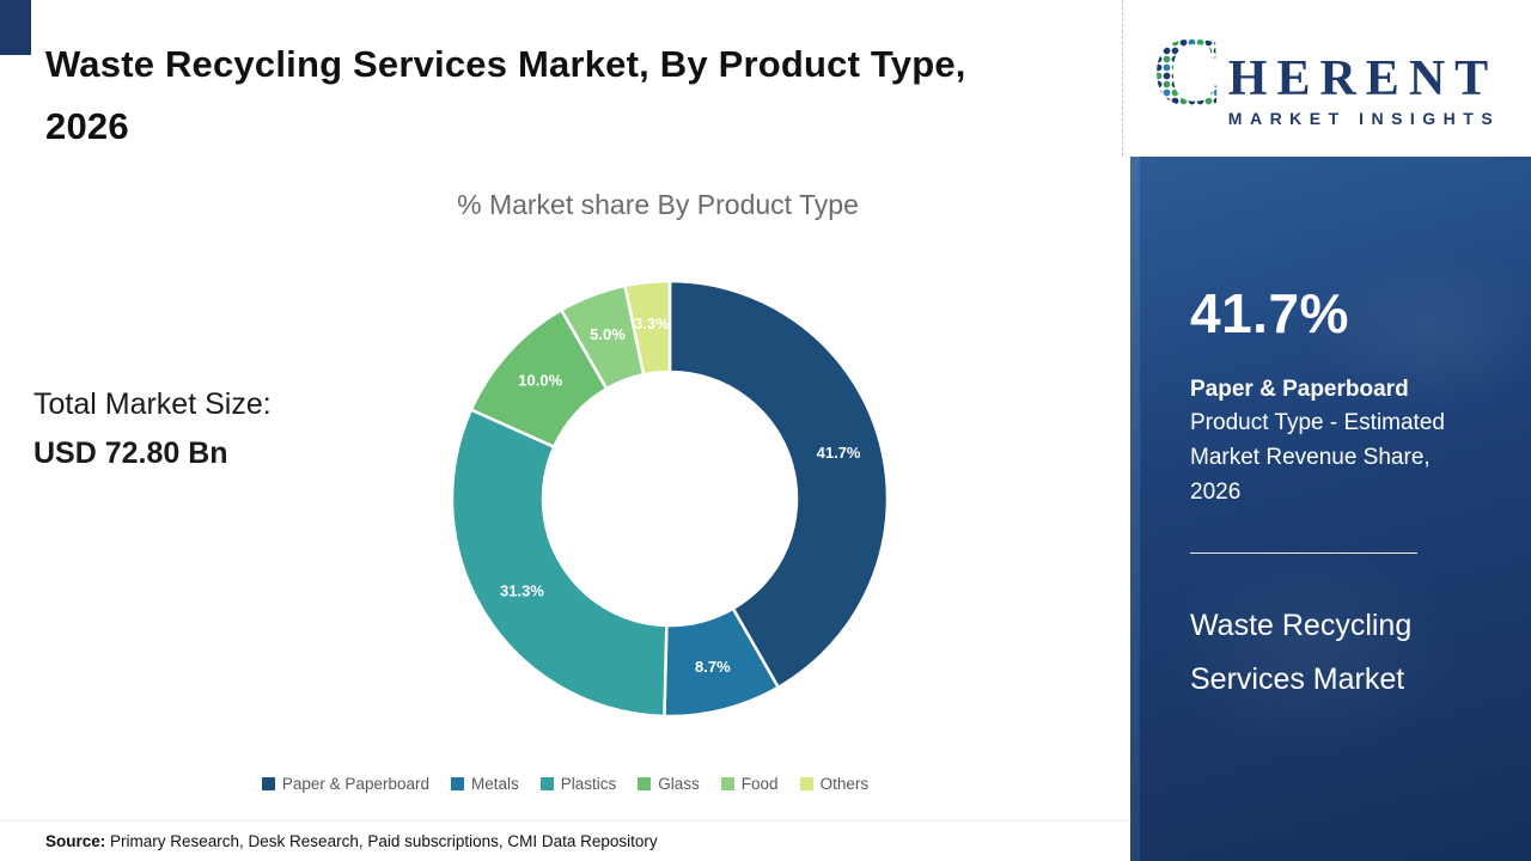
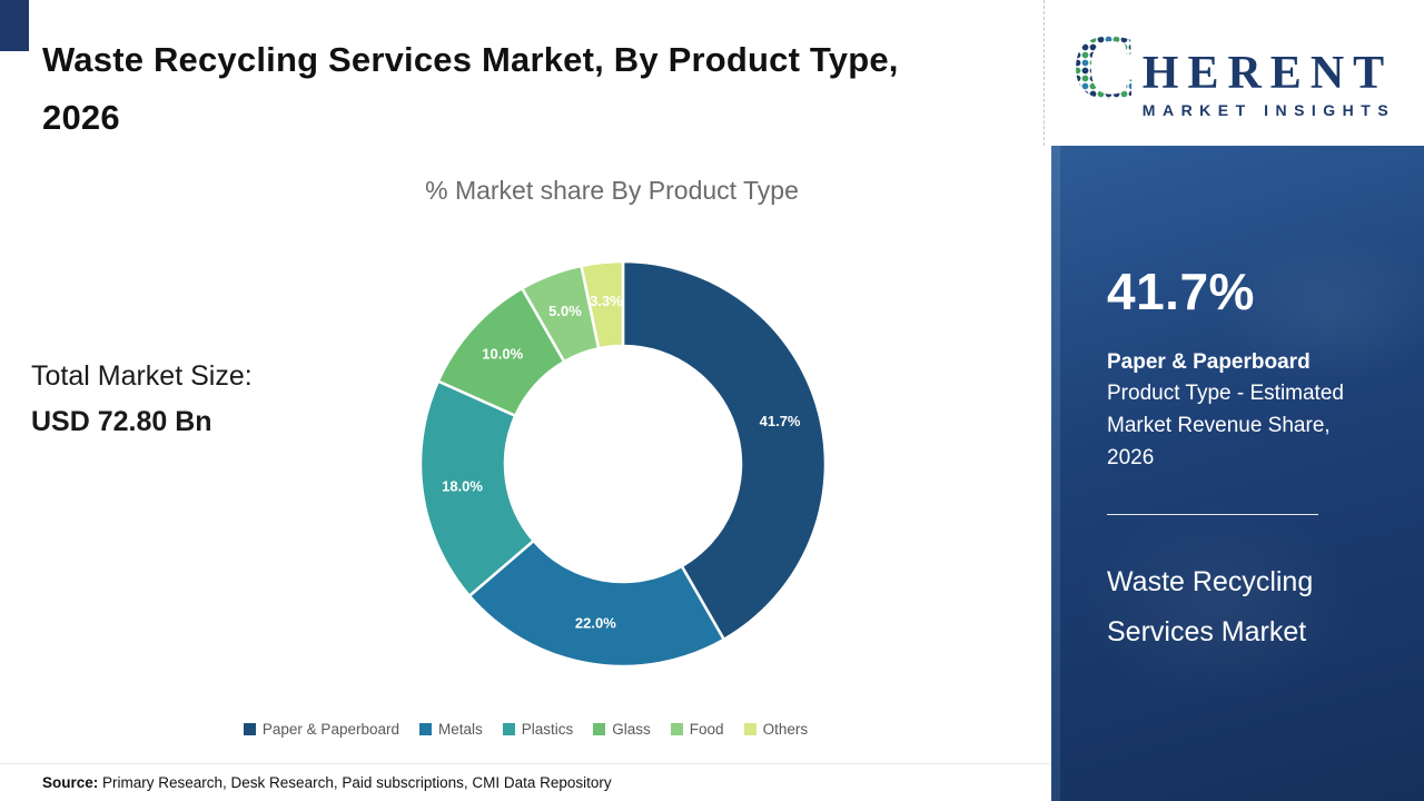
Metals: 8.7% -> 22.0%
Plastics: 31.3% -> 18.0%
